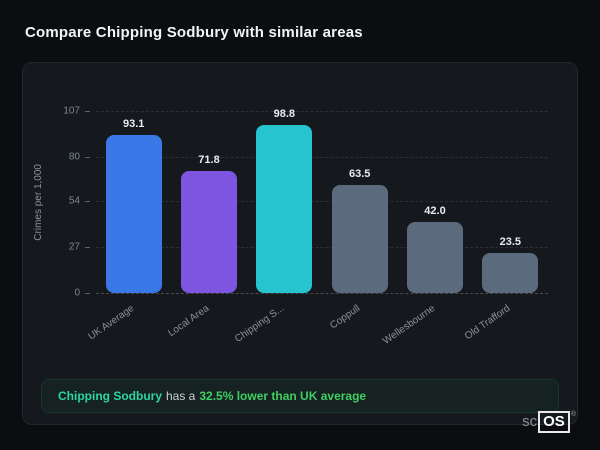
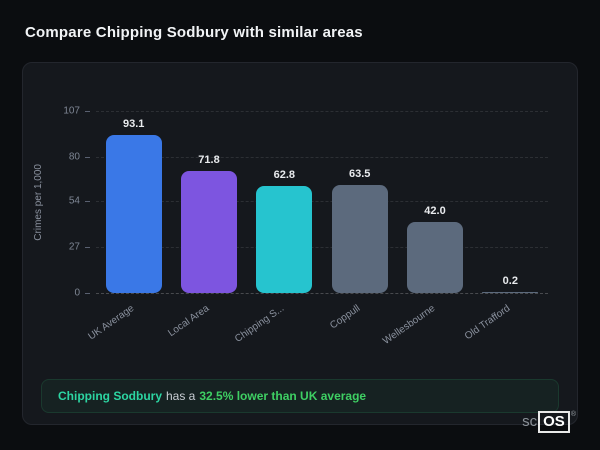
Chipping S...: 98.8 -> 62.8
Old Trafford: 23.5 -> 0.2
